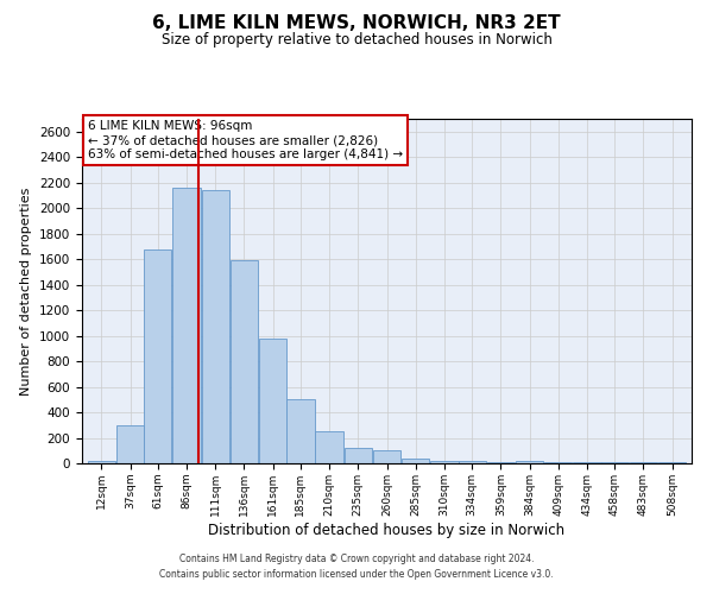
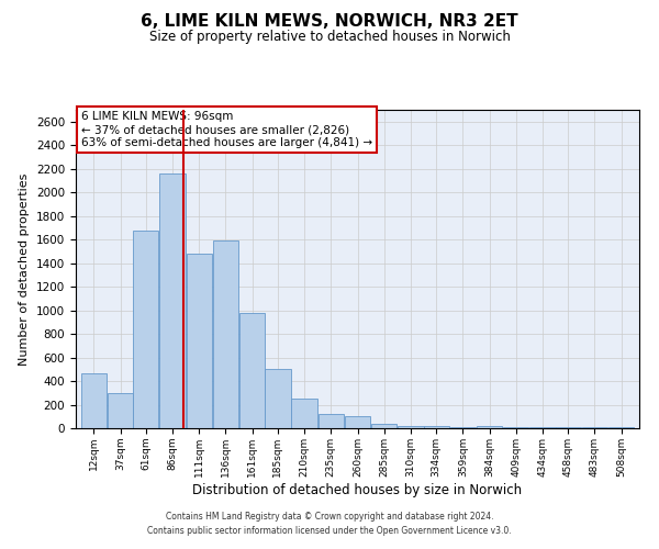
12sqm: 20 -> 470
111sqm: 2140 -> 1480
